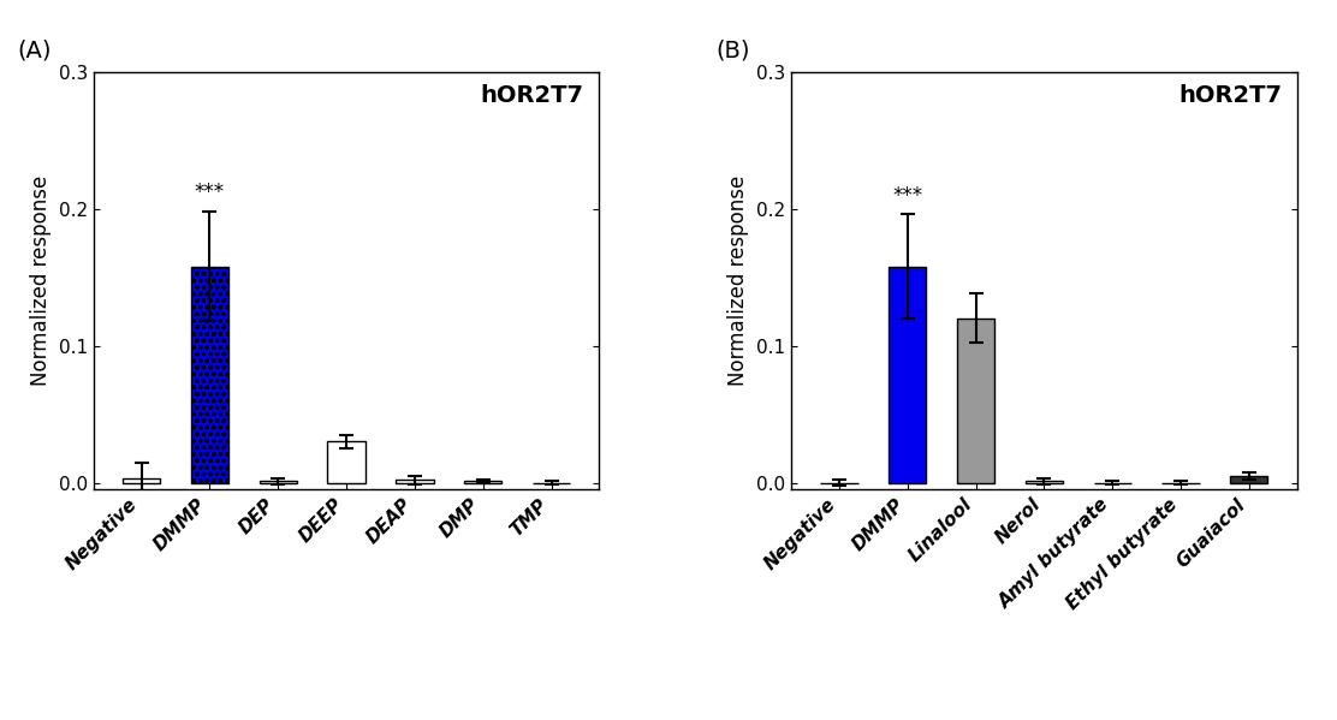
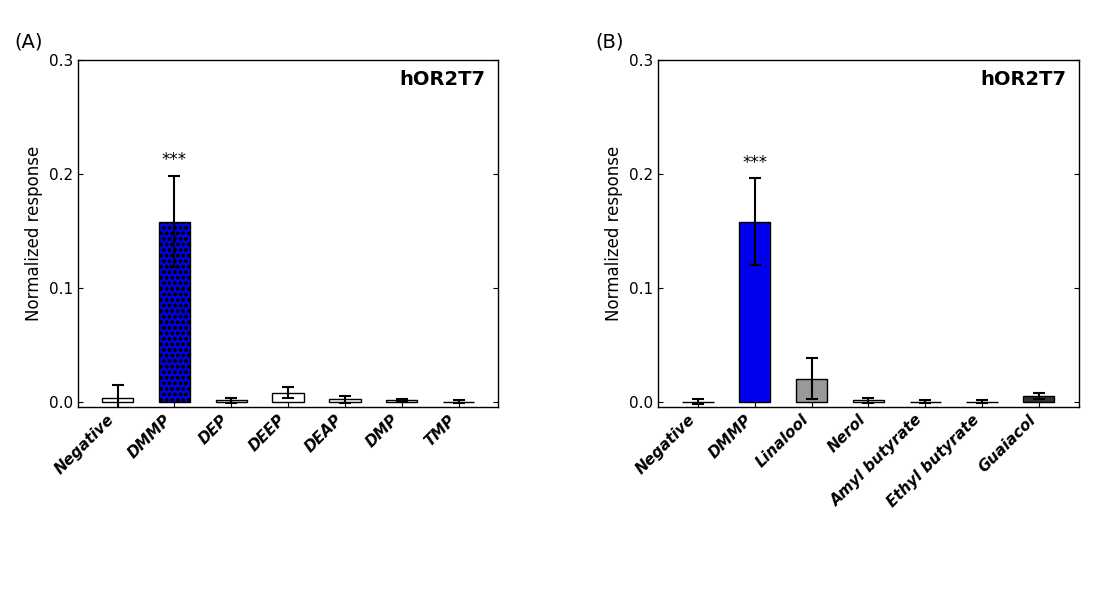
DEEP: 0.030 -> 0.008
Linalool: 0.120 -> 0.020
